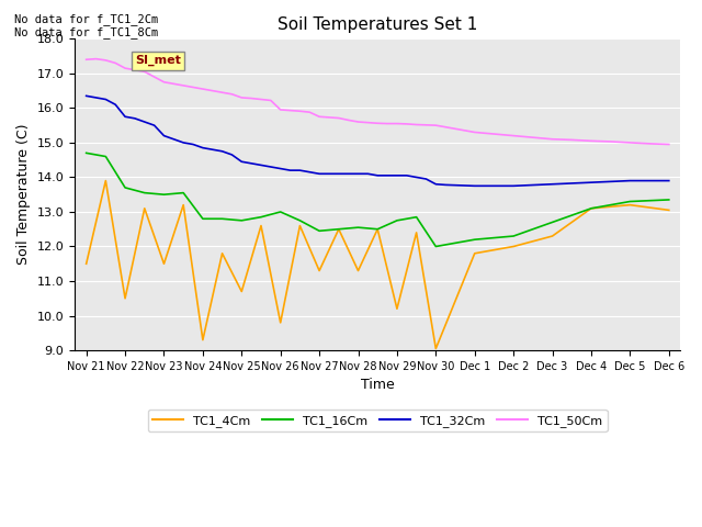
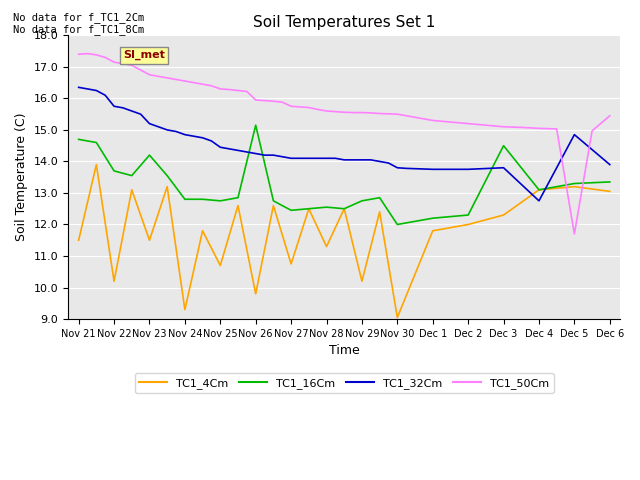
TC1_4Cm/Nov 22: 10.50 -> 10.20
TC1_16Cm/Nov 23: 13.50 -> 14.20
TC1_16Cm/Nov 26: 13.00 -> 15.15
TC1_4Cm/Nov 27: 11.30 -> 10.75
TC1_16Cm/Dec 3: 12.70 -> 14.50
TC1_32Cm/Dec 4: 13.85 -> 12.75
TC1_32Cm/Dec 5: 13.90 -> 14.85
TC1_50Cm/Dec 5: 15.00 -> 11.70
TC1_50Cm/Dec 6: 14.95 -> 15.45
